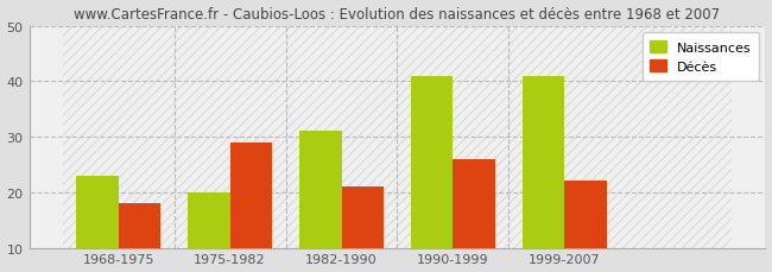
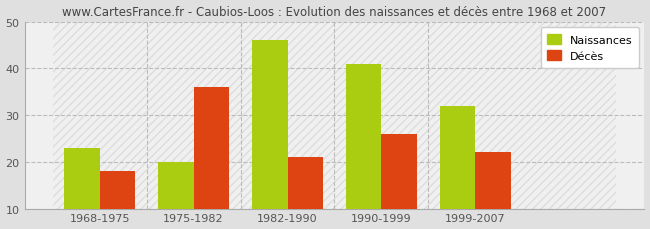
Décès/1975-1982: 29 -> 36
Naissances/1982-1990: 31 -> 46
Naissances/1999-2007: 41 -> 32
